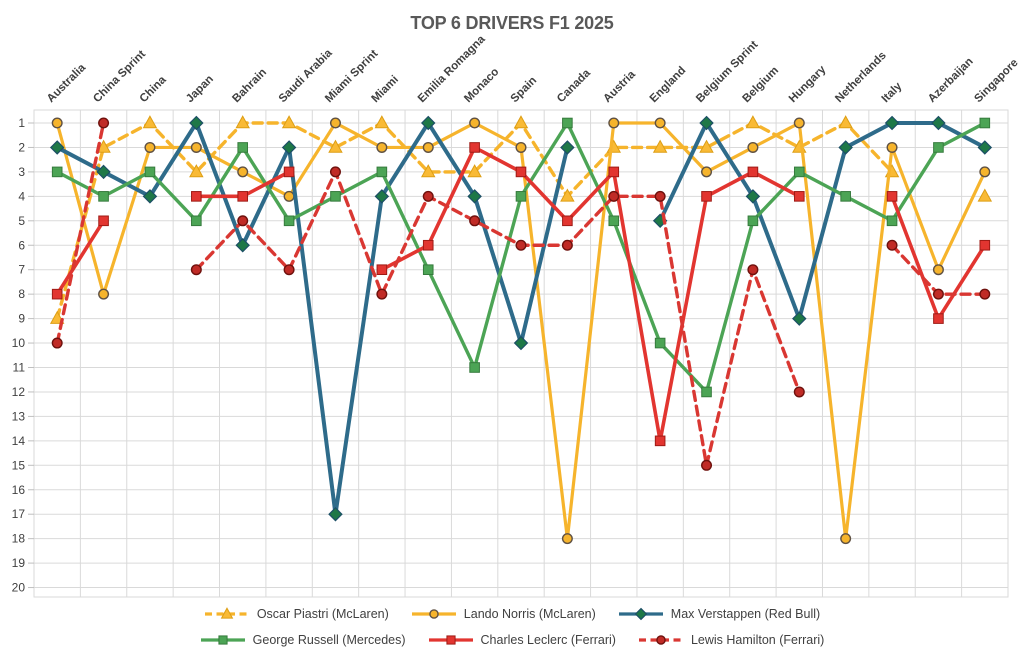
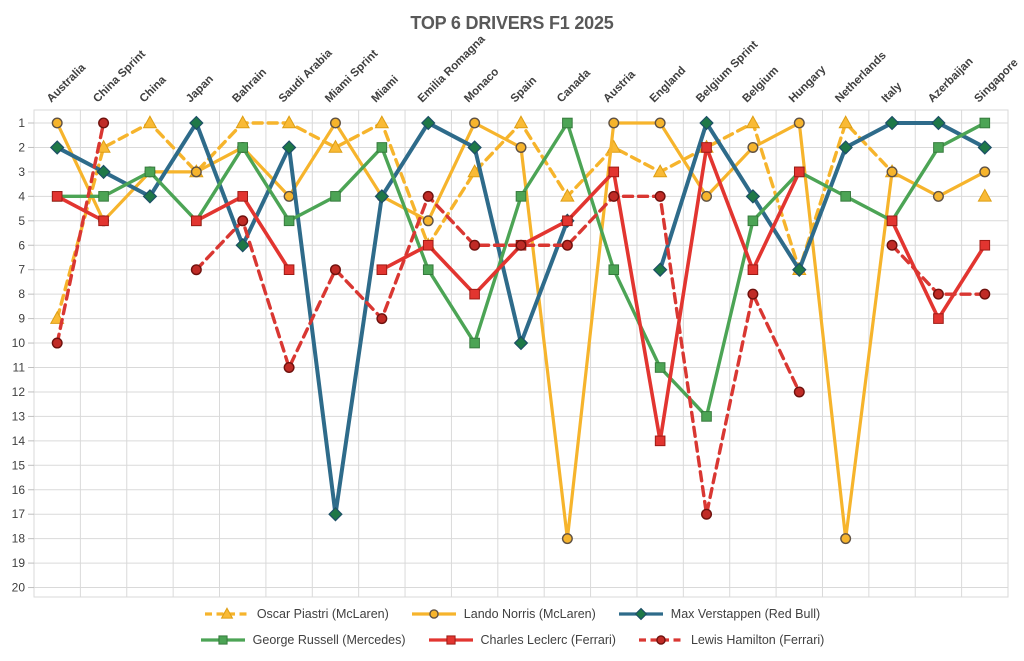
George Russell (Mercedes)/Australia: 3 -> 4
Charles Leclerc (Ferrari)/Australia: 8 -> 4
Lando Norris (McLaren)/China Sprint: 8 -> 5
Lando Norris (McLaren)/China: 2 -> 3
Lando Norris (McLaren)/Japan: 2 -> 3
Charles Leclerc (Ferrari)/Japan: 4 -> 5
Lando Norris (McLaren)/Bahrain: 3 -> 2
Charles Leclerc (Ferrari)/Saudi Arabia: 3 -> 7
Lewis Hamilton (Ferrari)/Saudi Arabia: 7 -> 11
Lewis Hamilton (Ferrari)/Miami Sprint: 3 -> 7
Lando Norris (McLaren)/Miami: 2 -> 4
George Russell (Mercedes)/Miami: 3 -> 2
Lewis Hamilton (Ferrari)/Miami: 8 -> 9
Oscar Piastri (McLaren)/Emilia Romagna: 3 -> 6
Lando Norris (McLaren)/Emilia Romagna: 2 -> 5
Max Verstappen (Red Bull)/Monaco: 4 -> 2
George Russell (Mercedes)/Monaco: 11 -> 10
Charles Leclerc (Ferrari)/Monaco: 2 -> 8
Lewis Hamilton (Ferrari)/Monaco: 5 -> 6
Charles Leclerc (Ferrari)/Spain: 3 -> 6
Max Verstappen (Red Bull)/Canada: 2 -> 5
George Russell (Mercedes)/Austria: 5 -> 7
Oscar Piastri (McLaren)/England: 2 -> 3
Max Verstappen (Red Bull)/England: 5 -> 7
George Russell (Mercedes)/England: 10 -> 11
Lando Norris (McLaren)/Belgium Sprint: 3 -> 4
George Russell (Mercedes)/Belgium Sprint: 12 -> 13
Charles Leclerc (Ferrari)/Belgium Sprint: 4 -> 2
Lewis Hamilton (Ferrari)/Belgium Sprint: 15 -> 17
Charles Leclerc (Ferrari)/Belgium: 3 -> 7
Lewis Hamilton (Ferrari)/Belgium: 7 -> 8
Oscar Piastri (McLaren)/Hungary: 2 -> 7
Max Verstappen (Red Bull)/Hungary: 9 -> 7
Charles Leclerc (Ferrari)/Hungary: 4 -> 3
Lando Norris (McLaren)/Italy: 2 -> 3
Charles Leclerc (Ferrari)/Italy: 4 -> 5
Lando Norris (McLaren)/Azerbaijan: 7 -> 4
